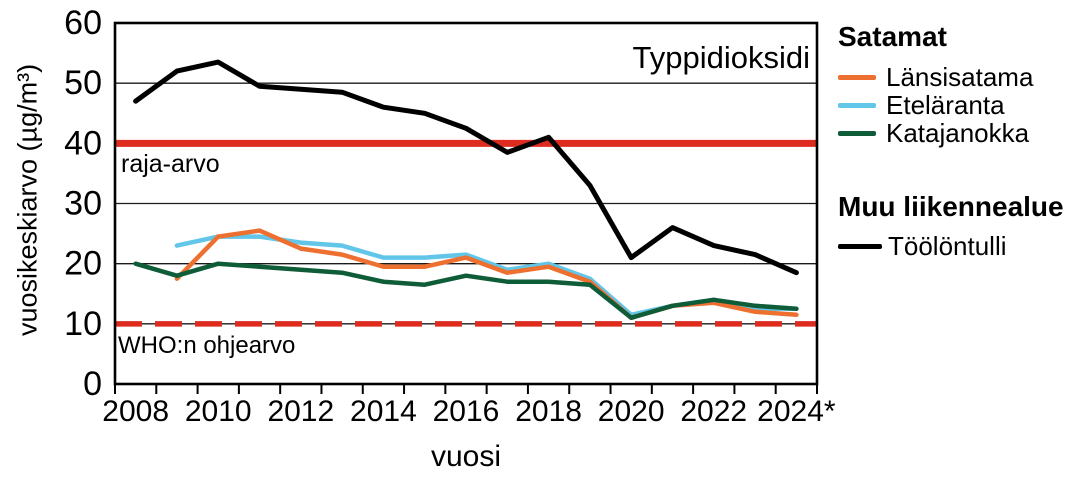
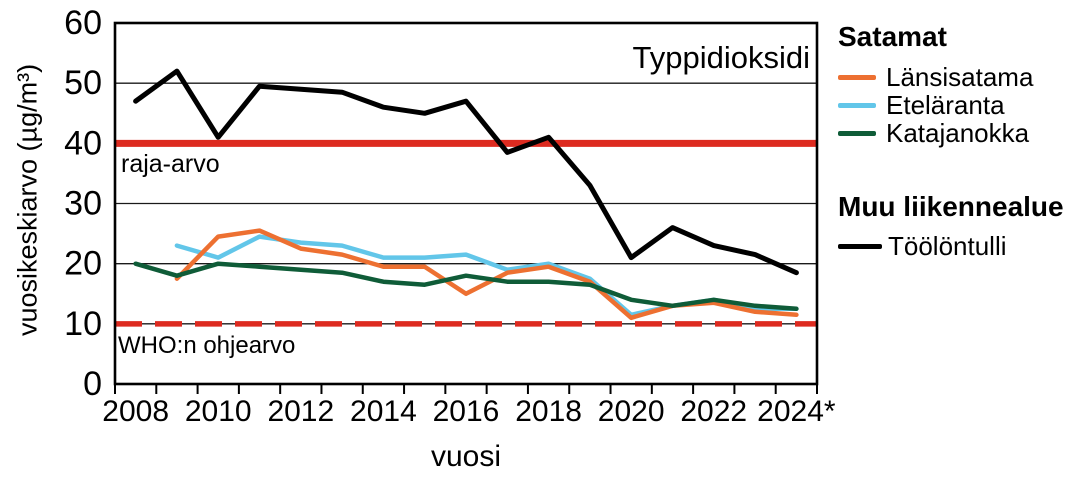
Eteläranta/2010: 24 -> 21
Töölöntulli/2010: 54 -> 41
Länsisatama/2016: 21 -> 15
Töölöntulli/2016: 42 -> 47
Katajanokka/2020: 11 -> 14
